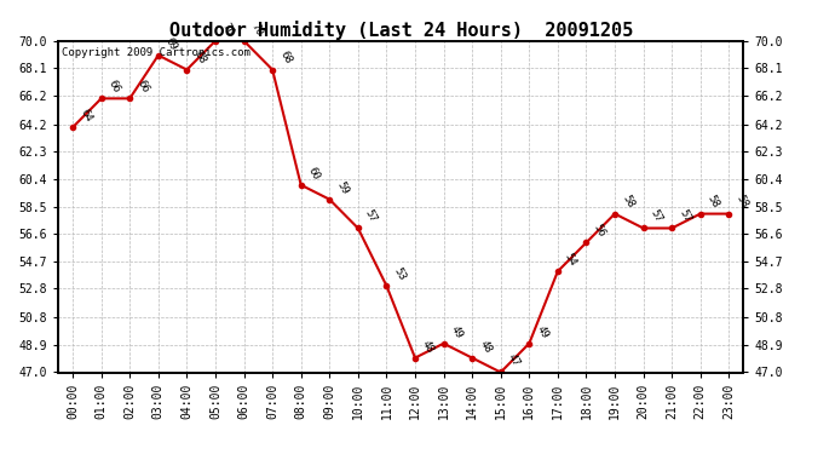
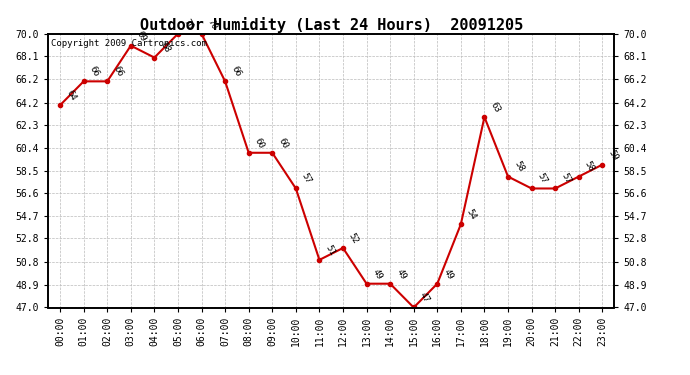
07:00: 68 -> 66
09:00: 59 -> 60
11:00: 53 -> 51
12:00: 48 -> 52
14:00: 48 -> 49
18:00: 56 -> 63
23:00: 58 -> 59
